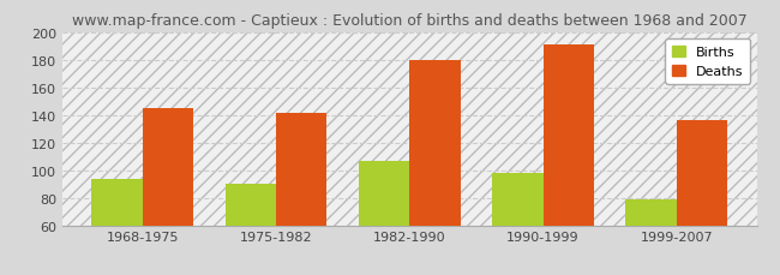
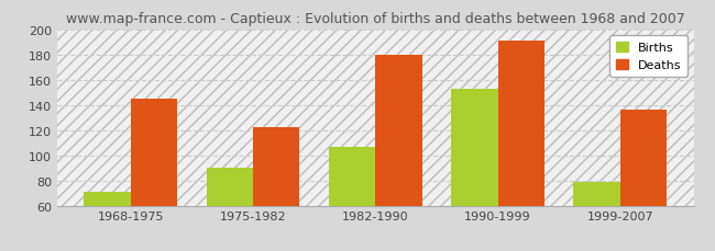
Births/1968-1975: 94 -> 71
Deaths/1975-1982: 141 -> 122
Births/1990-1999: 98 -> 153
